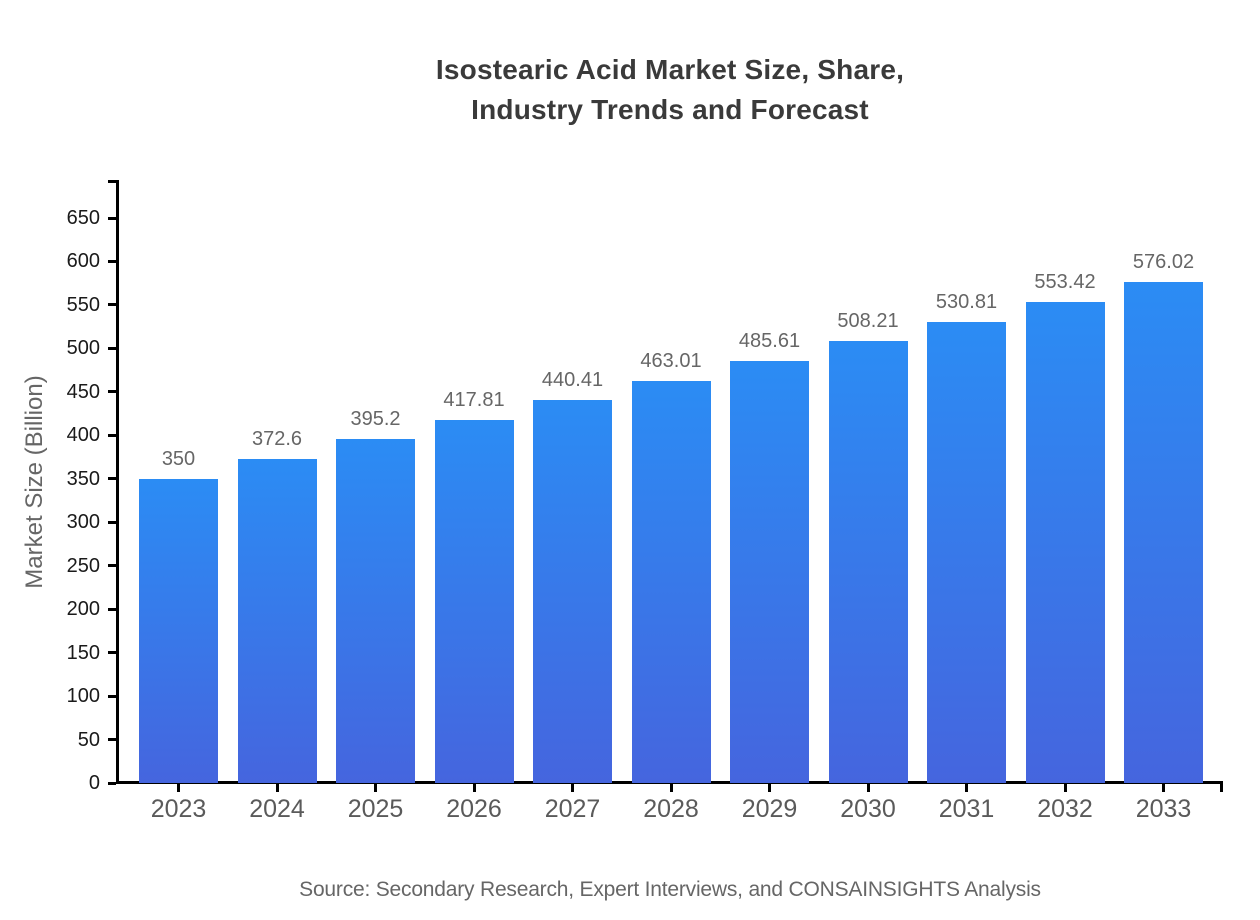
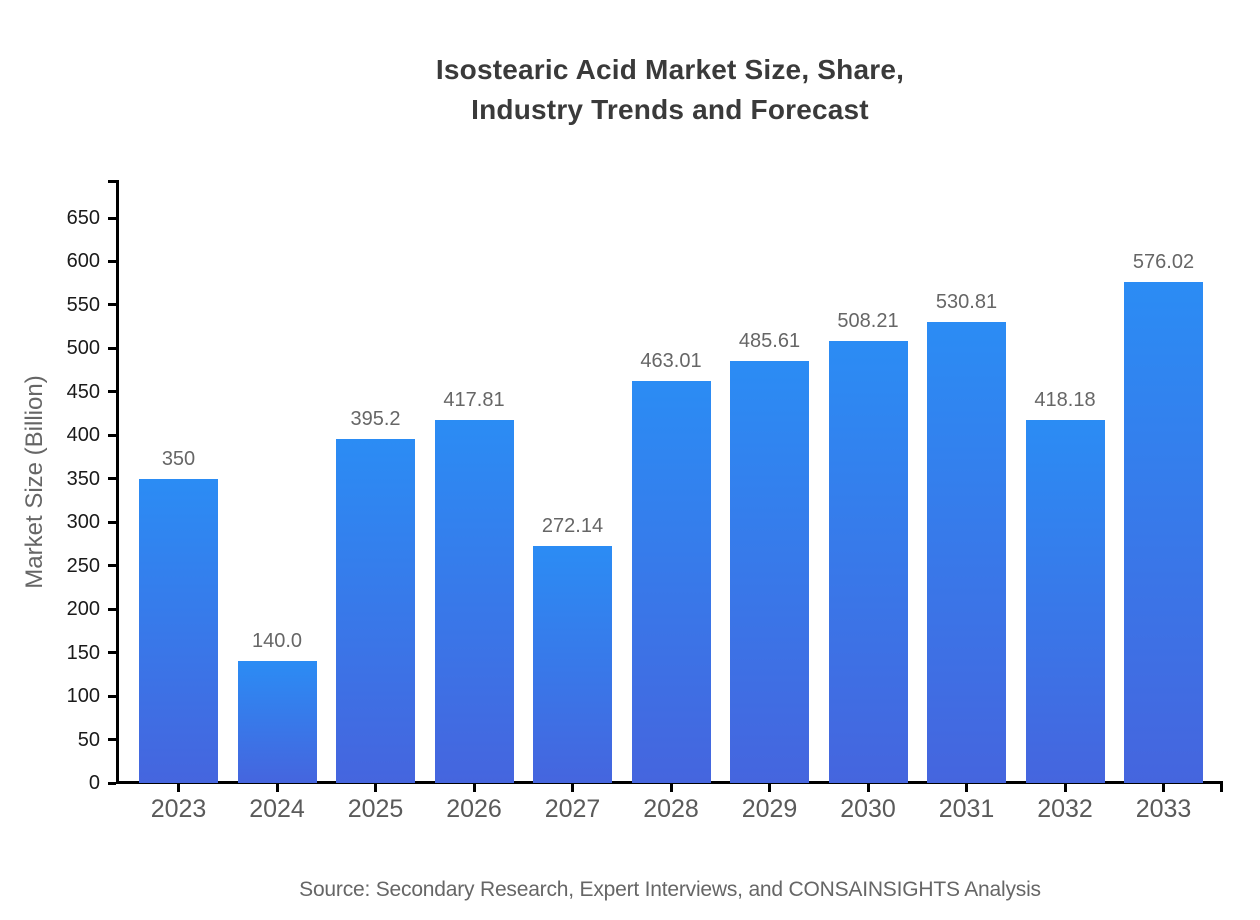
2024: 372.6 -> 140.0
2027: 440.41 -> 272.14
2032: 553.42 -> 418.18
